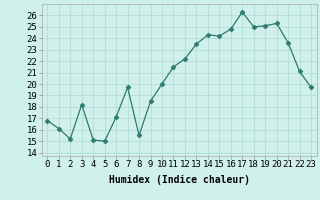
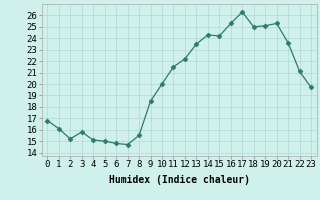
3: 18.2 -> 15.8
6: 17.1 -> 14.8
7: 19.7 -> 14.7
16: 24.8 -> 25.3
